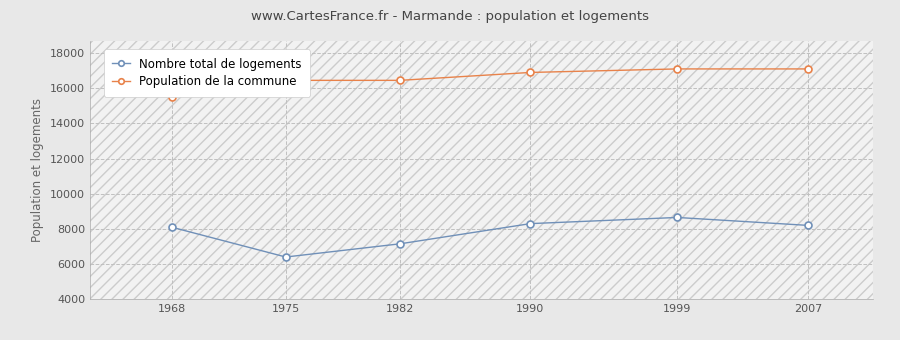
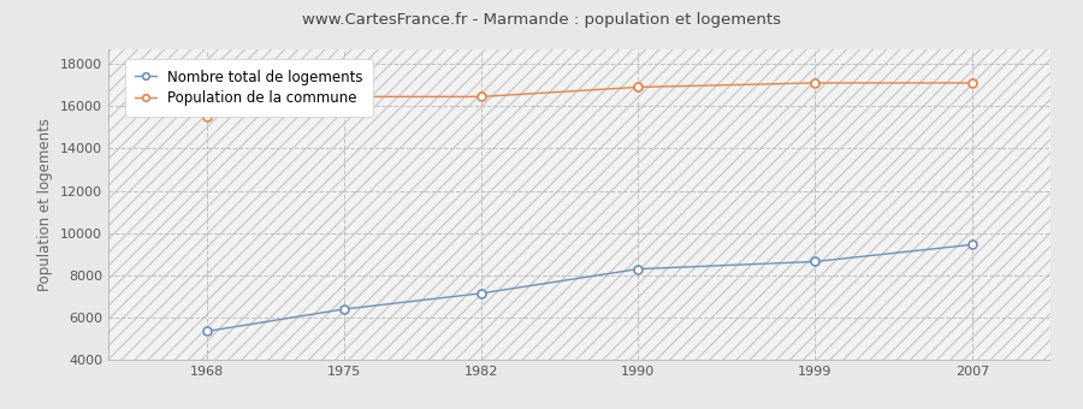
Nombre total de logements/1968: 8100 -> 5400
Nombre total de logements/2007: 8200 -> 9400
